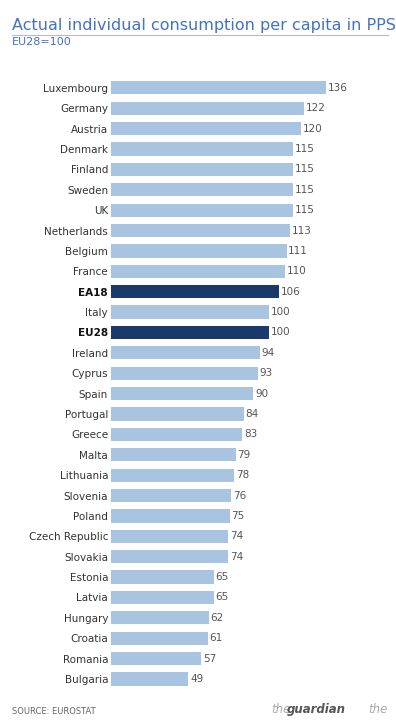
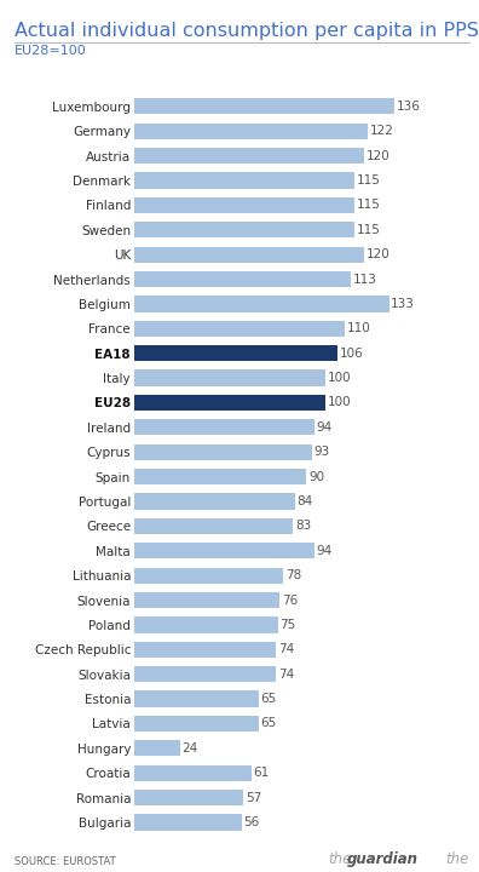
UK: 115 -> 120
Belgium: 111 -> 133
Malta: 79 -> 94
Hungary: 62 -> 24
Bulgaria: 49 -> 56
